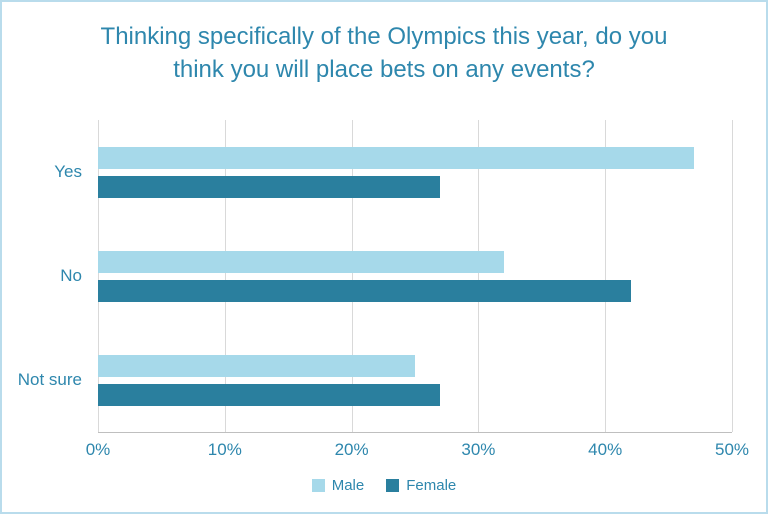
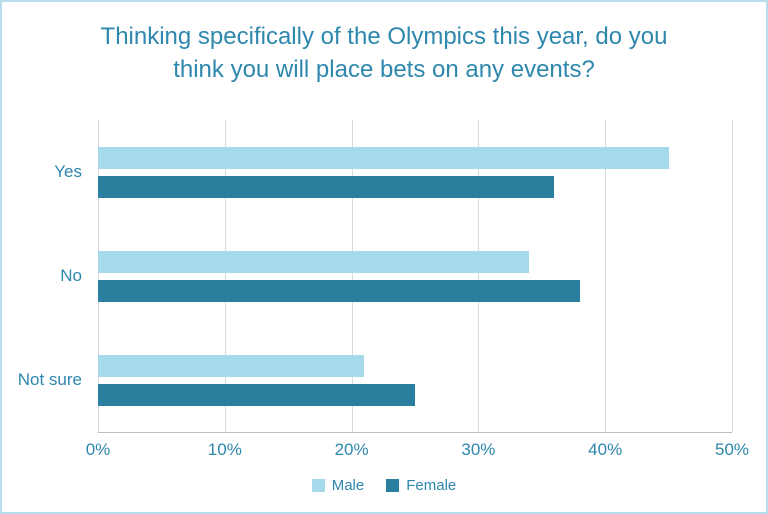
Male/Yes: 47% -> 45%
Female/Yes: 27% -> 36%
Male/No: 32% -> 34%
Female/No: 42% -> 38%
Male/Not sure: 25% -> 21%
Female/Not sure: 27% -> 25%
